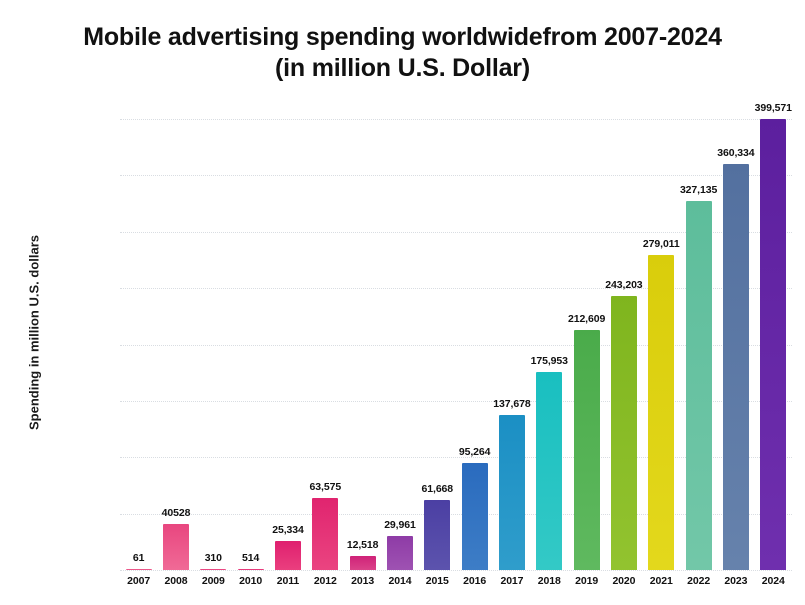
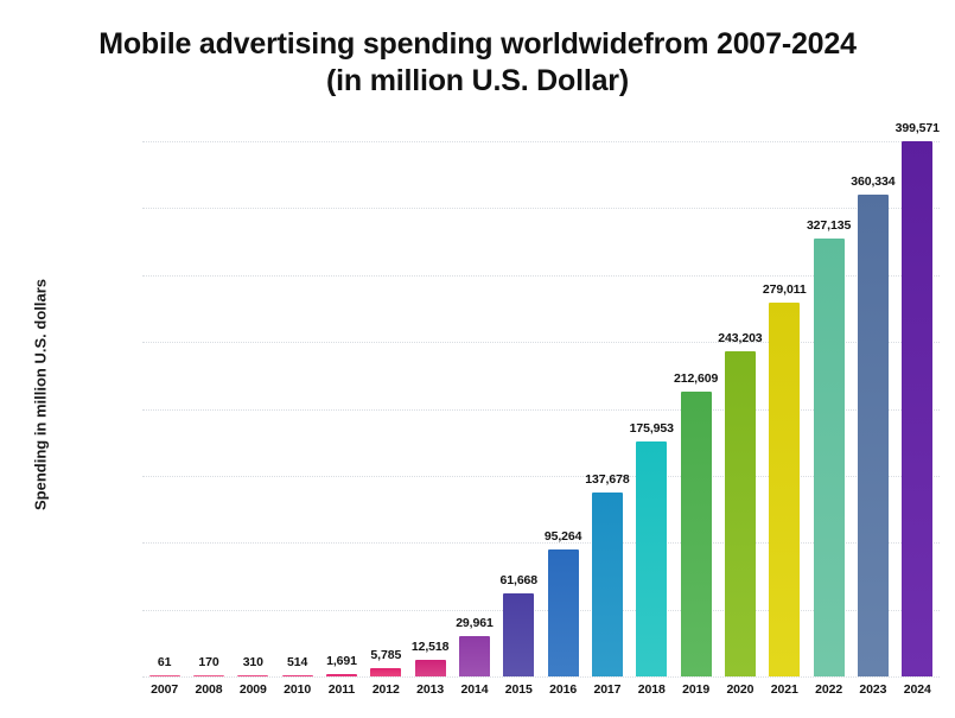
2008: 40528 -> 170
2011: 25,334 -> 1,691
2012: 63,575 -> 5,785
